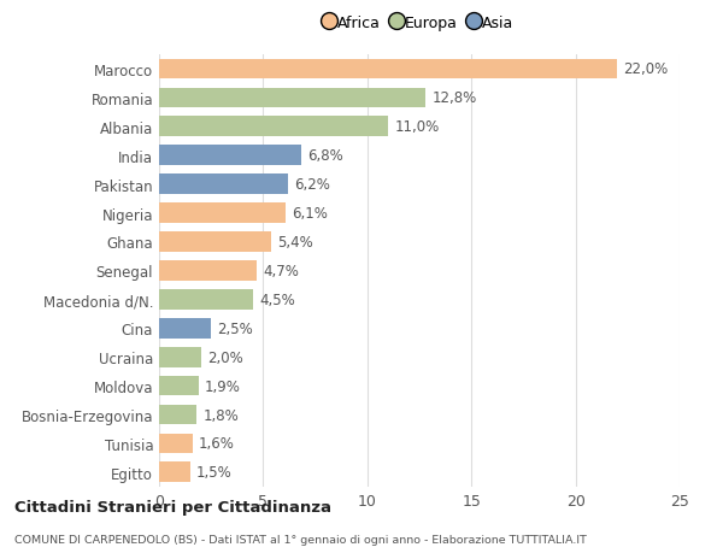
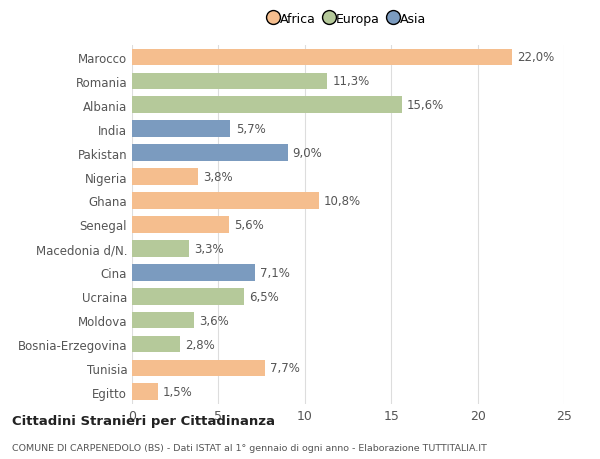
Romania: 12,8% -> 11,3%
Albania: 11,0% -> 15,6%
India: 6,8% -> 5,7%
Pakistan: 6,2% -> 9,0%
Nigeria: 6,1% -> 3,8%
Ghana: 5,4% -> 10,8%
Senegal: 4,7% -> 5,6%
Macedonia d/N.: 4,5% -> 3,3%
Cina: 2,5% -> 7,1%
Ucraina: 2,0% -> 6,5%
Moldova: 1,9% -> 3,6%
Bosnia-Erzegovina: 1,8% -> 2,8%
Tunisia: 1,6% -> 7,7%
